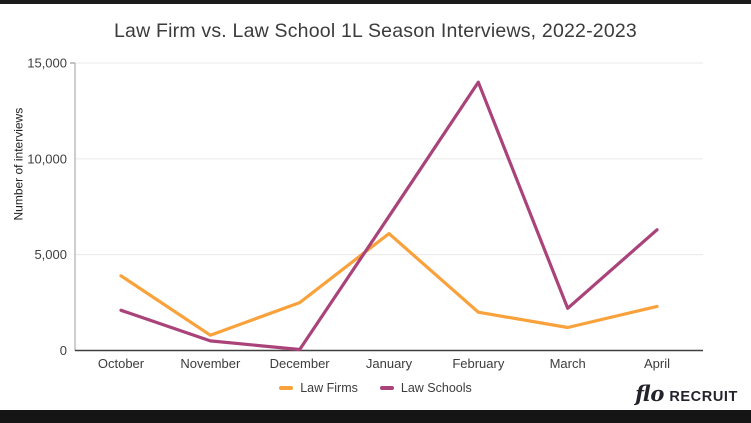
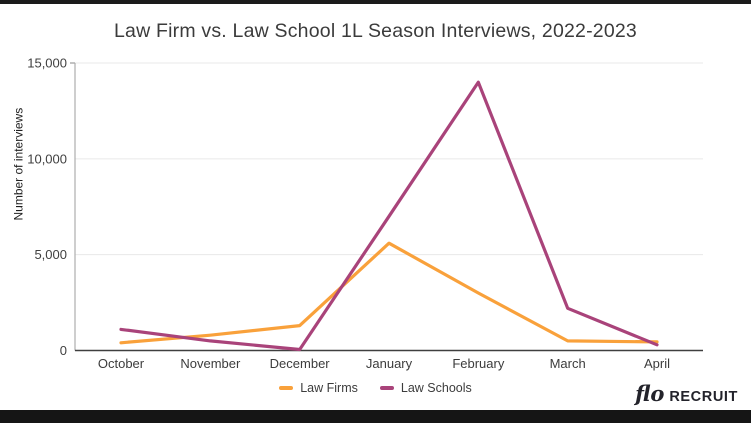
Law Firms/October: 3900 -> 400
Law Schools/October: 2100 -> 1100
Law Firms/December: 2500 -> 1300
Law Firms/January: 6100 -> 5600
Law Firms/February: 2000 -> 3000
Law Firms/March: 1200 -> 500
Law Firms/April: 2300 -> 400
Law Schools/April: 6300 -> 300
